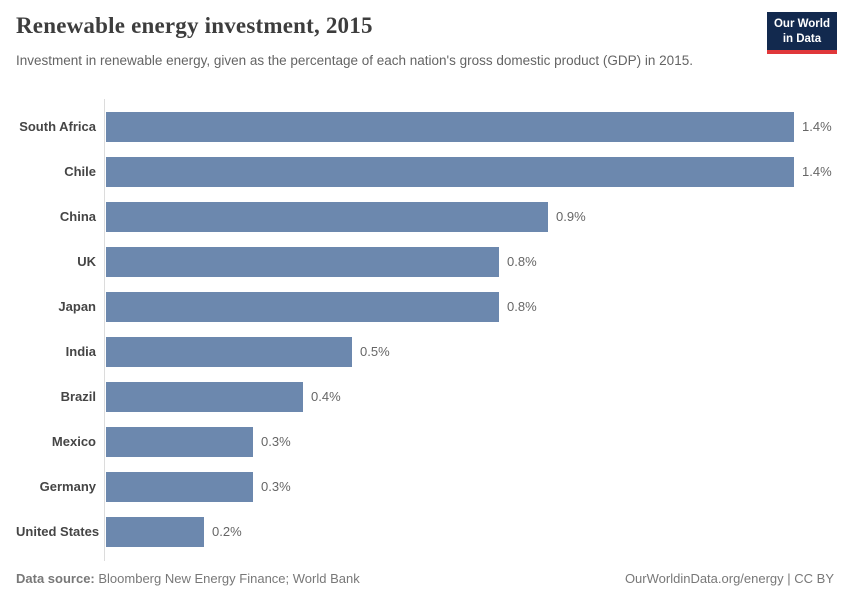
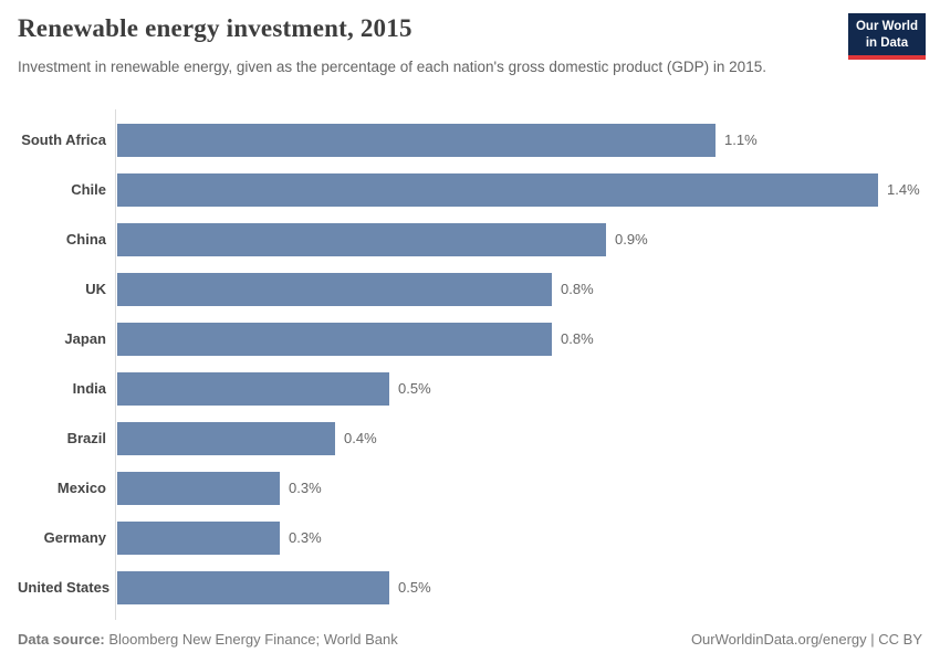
South Africa: 1.4% -> 1.1%
United States: 0.2% -> 0.5%
